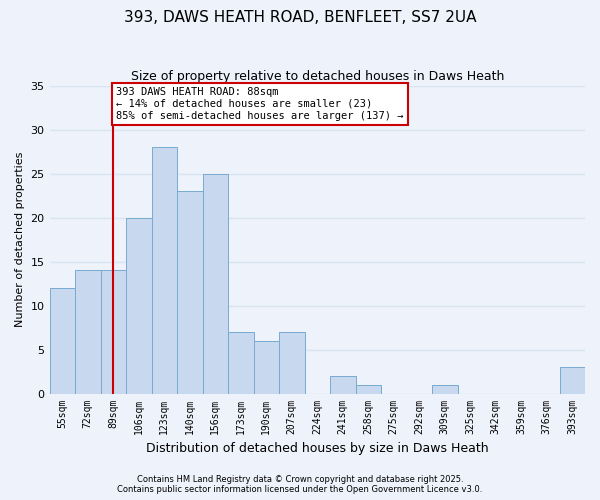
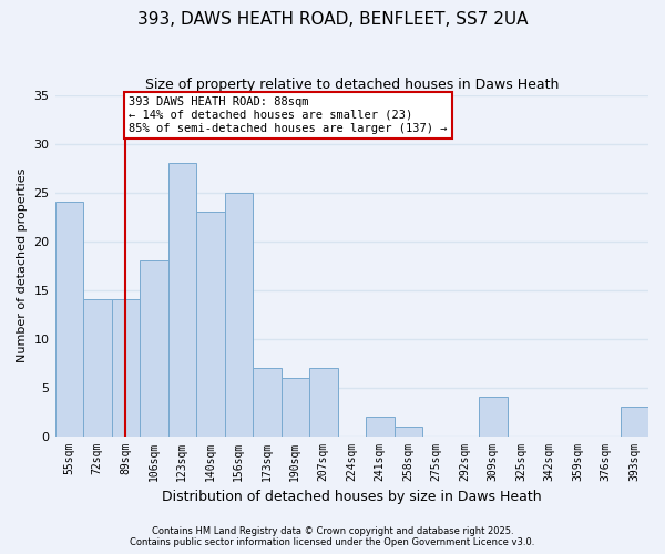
55sqm: 12 -> 24
106sqm: 20 -> 18
309sqm: 1 -> 4
